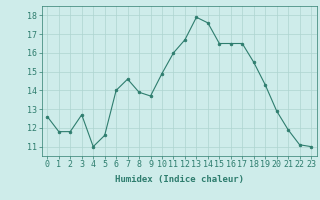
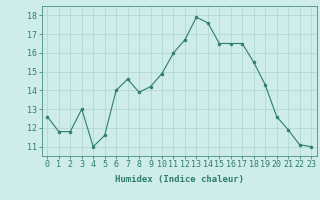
3: 12.7 -> 13.0
9: 13.7 -> 14.2
20: 12.9 -> 12.6
